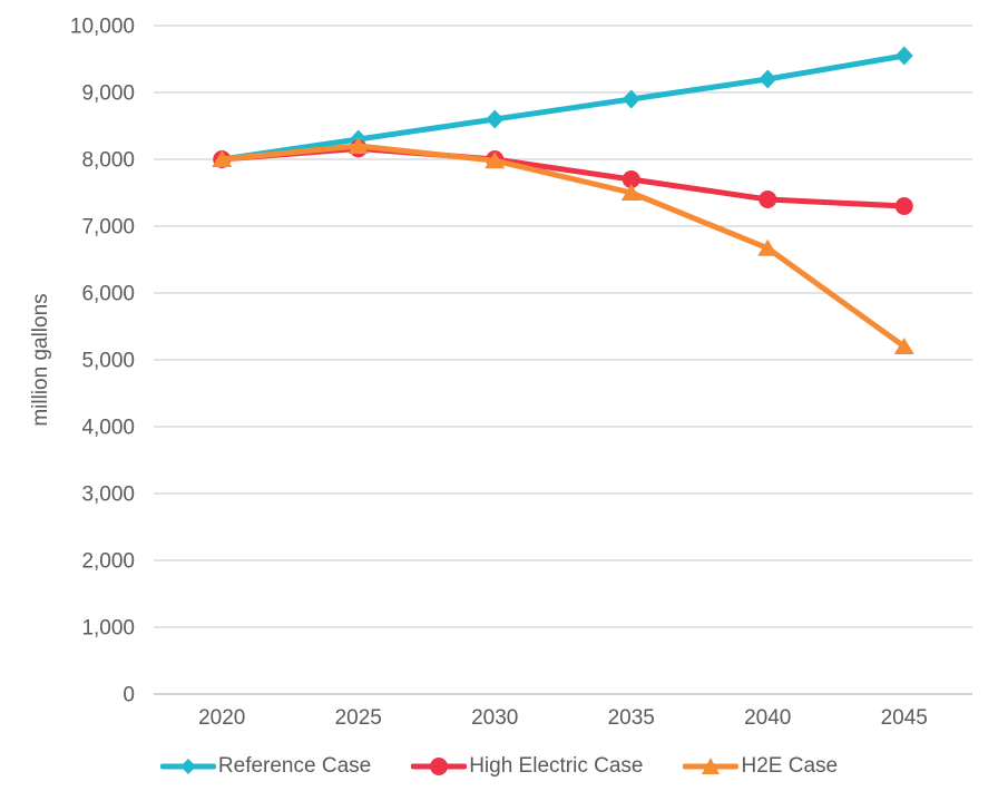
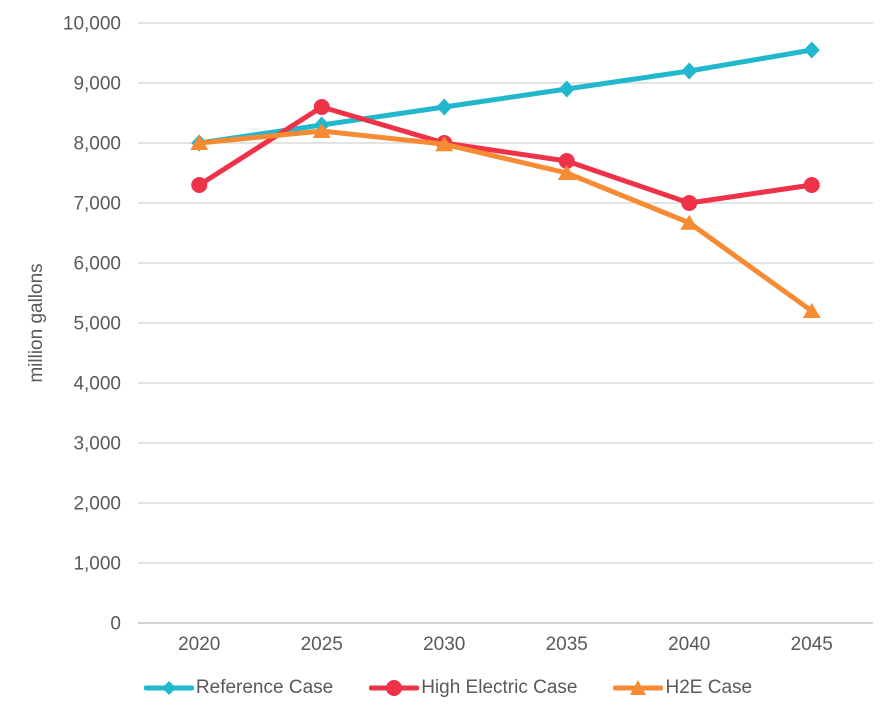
High Electric Case/2020: 8000 -> 7300
High Electric Case/2025: 8200 -> 8600
High Electric Case/2040: 7400 -> 7000
